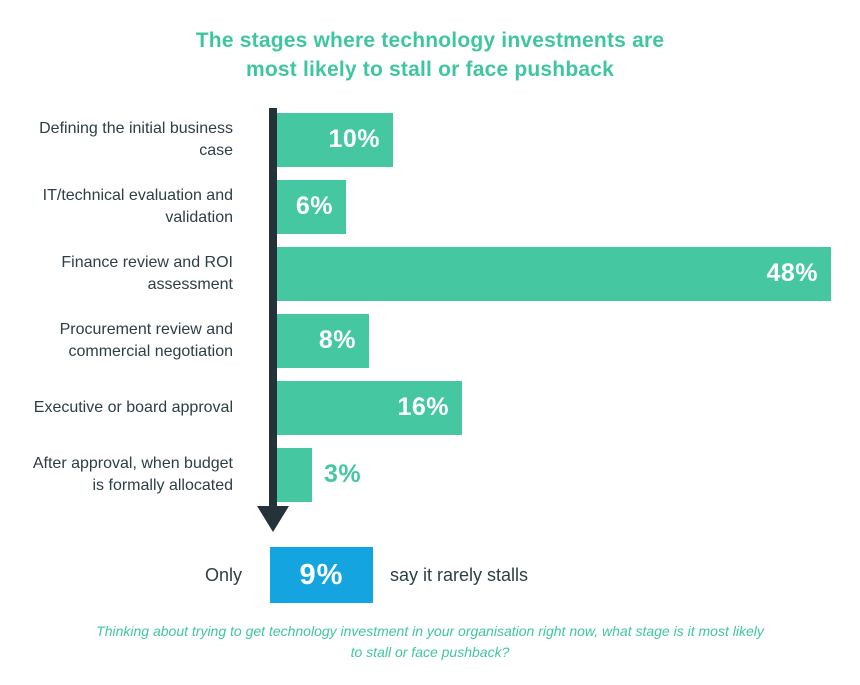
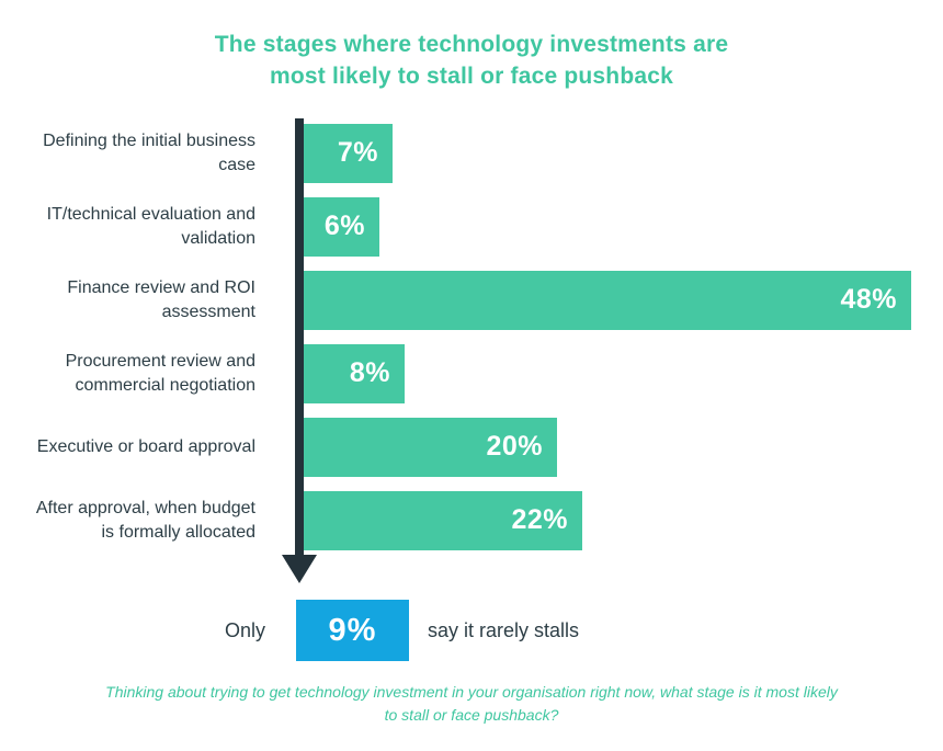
Defining the initial business case: 10% -> 7%
Executive or board approval: 16% -> 20%
After approval, when budget is formally allocated: 3% -> 22%
